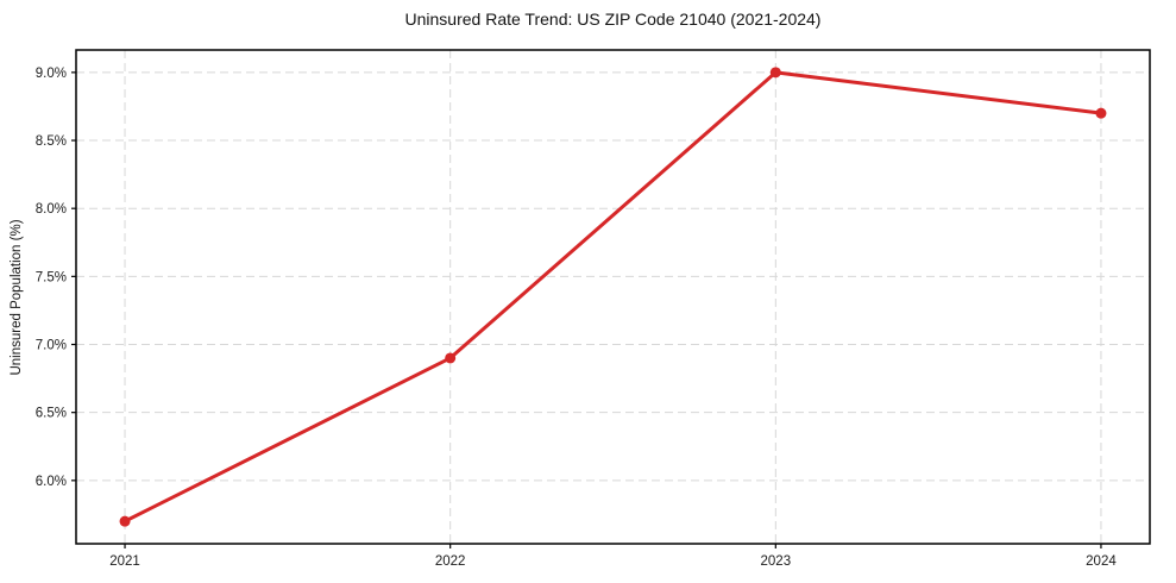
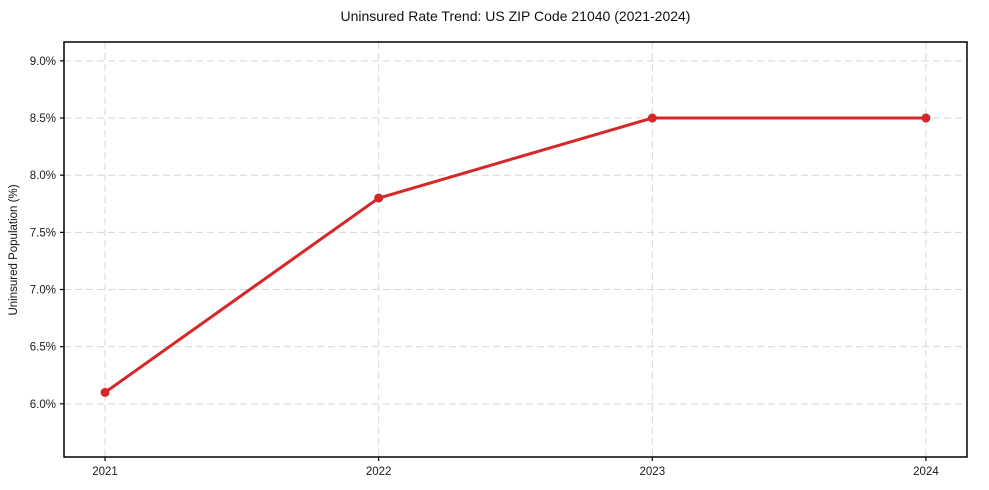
2021: 5.7% -> 6.1%
2022: 6.9% -> 7.8%
2023: 9.0% -> 8.5%
2024: 8.7% -> 8.5%
